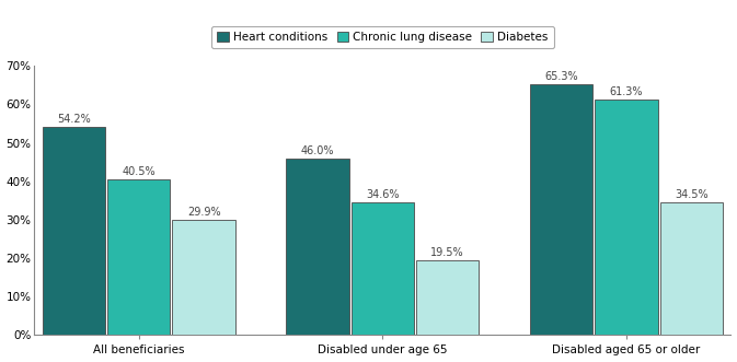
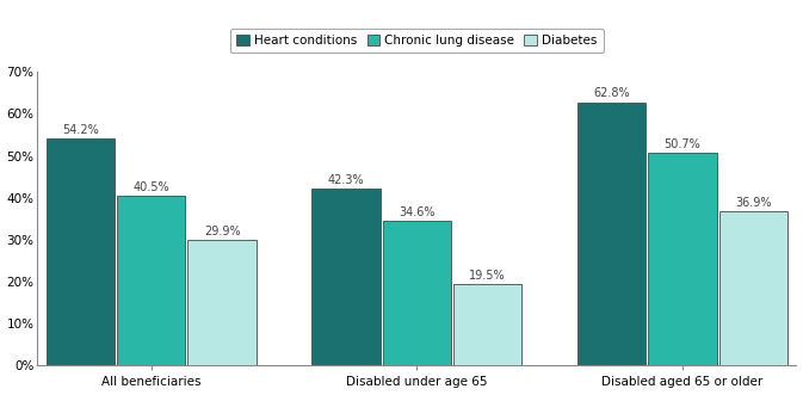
Heart conditions/Disabled under age 65: 46.0% -> 42.3%
Heart conditions/Disabled aged 65 or older: 65.3% -> 62.8%
Chronic lung disease/Disabled aged 65 or older: 61.3% -> 50.7%
Diabetes/Disabled aged 65 or older: 34.5% -> 36.9%
